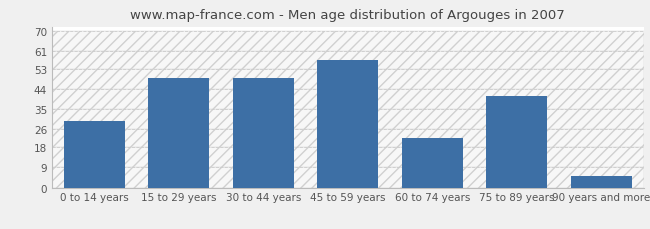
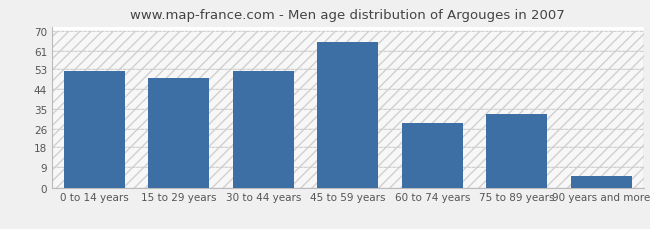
0 to 14 years: 30 -> 52
30 to 44 years: 49 -> 52
45 to 59 years: 57 -> 65
60 to 74 years: 22 -> 29
75 to 89 years: 41 -> 33
